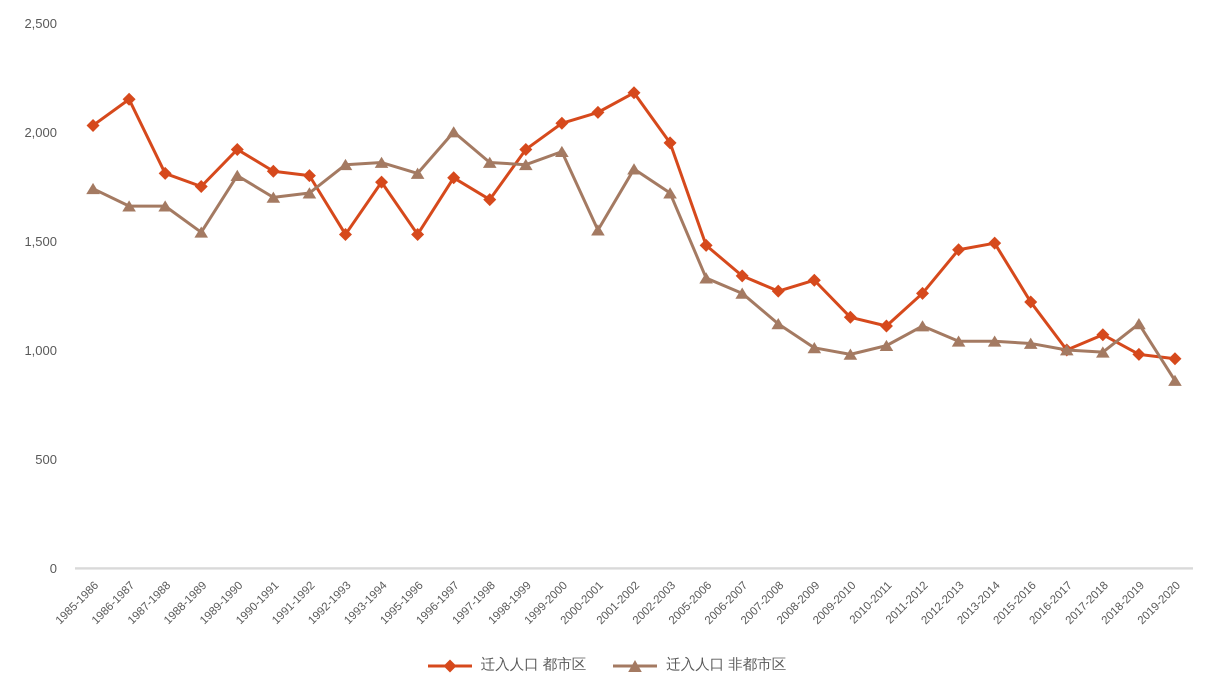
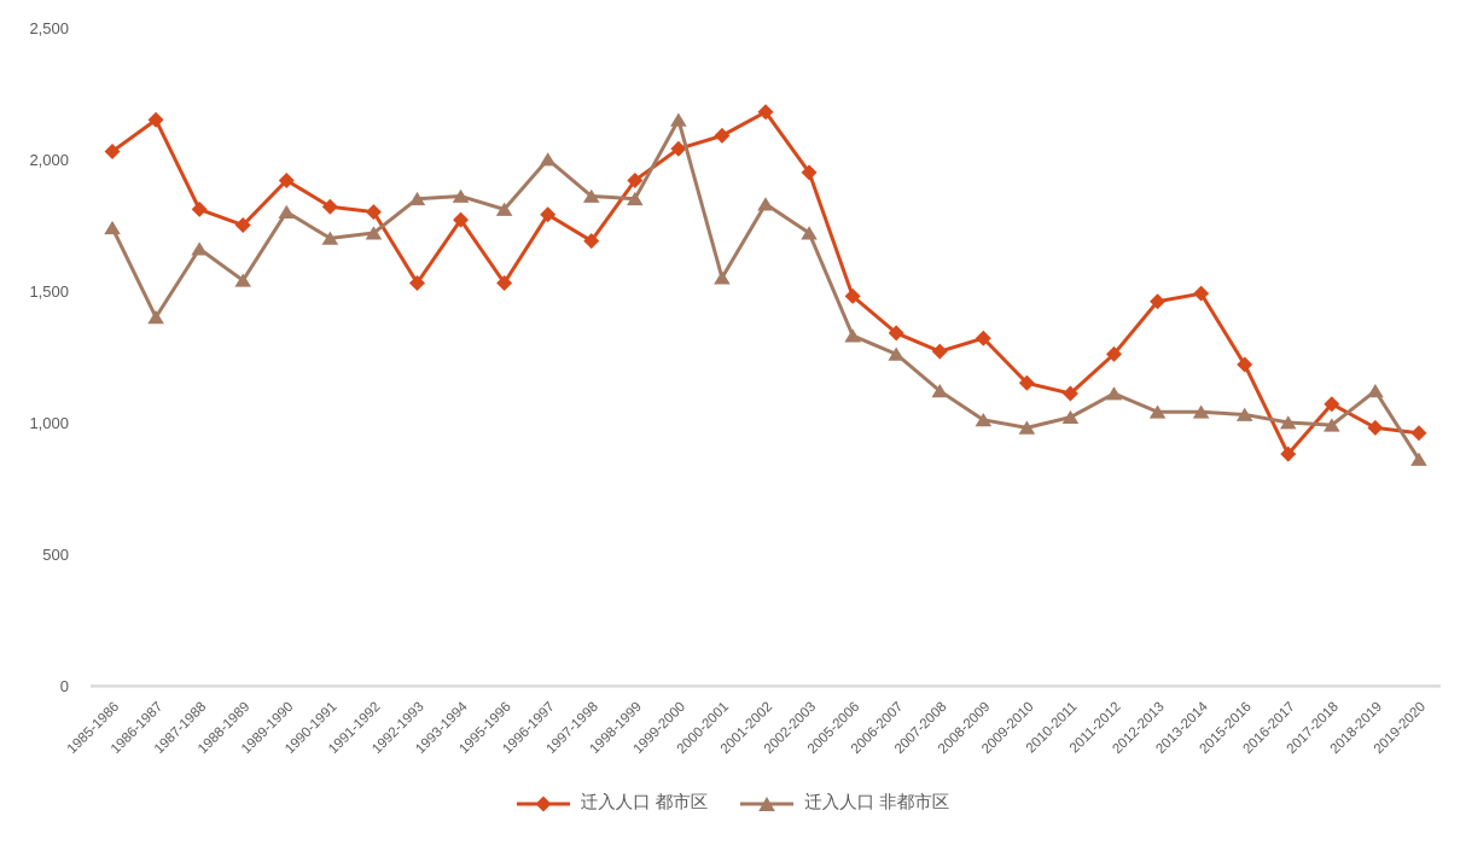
迁入人口 非都市区/1986-1987: 1660 -> 1400
迁入人口 非都市区/1999-2000: 1910 -> 2150
迁入人口 都市区/2016-2017: 1000 -> 880
